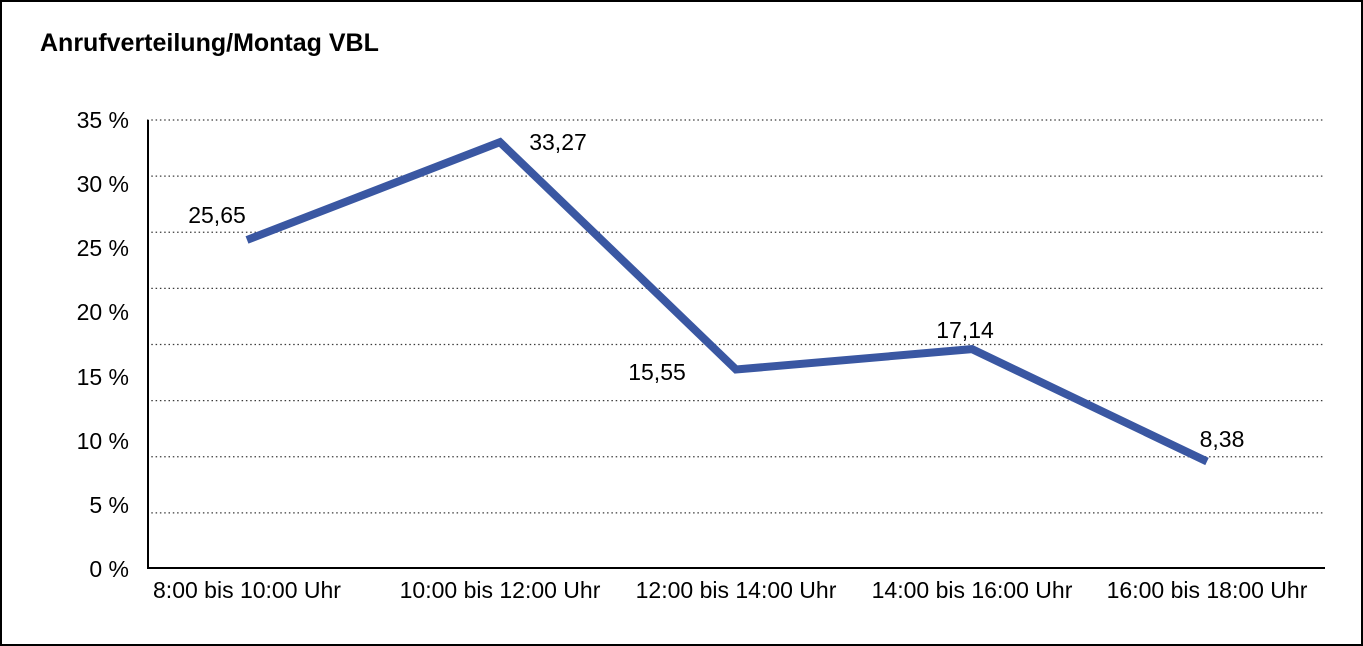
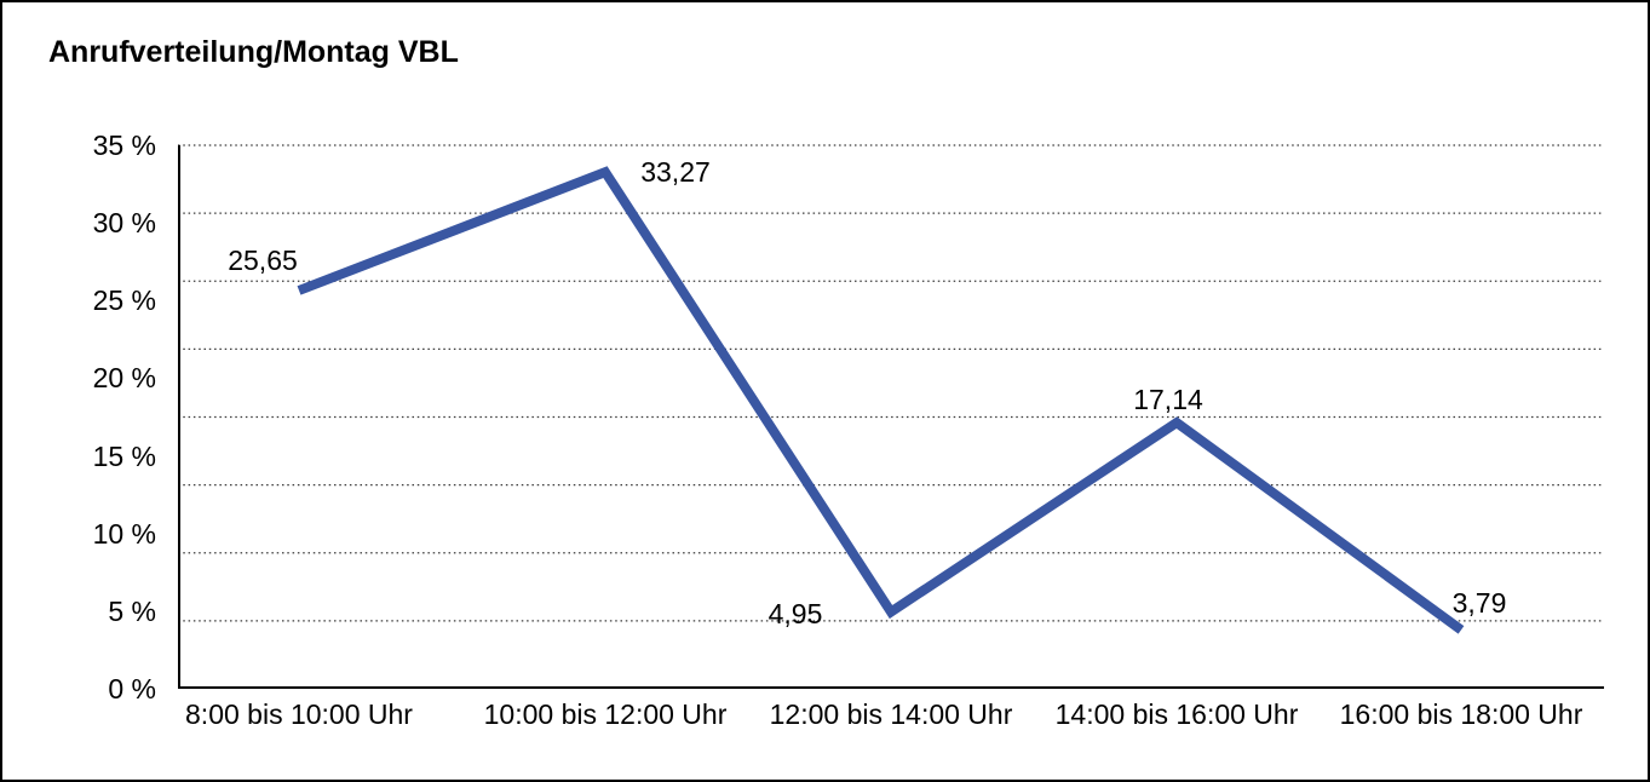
12:00 bis 14:00 Uhr: 15,55 -> 4,95
16:00 bis 18:00 Uhr: 8,38 -> 3,79
